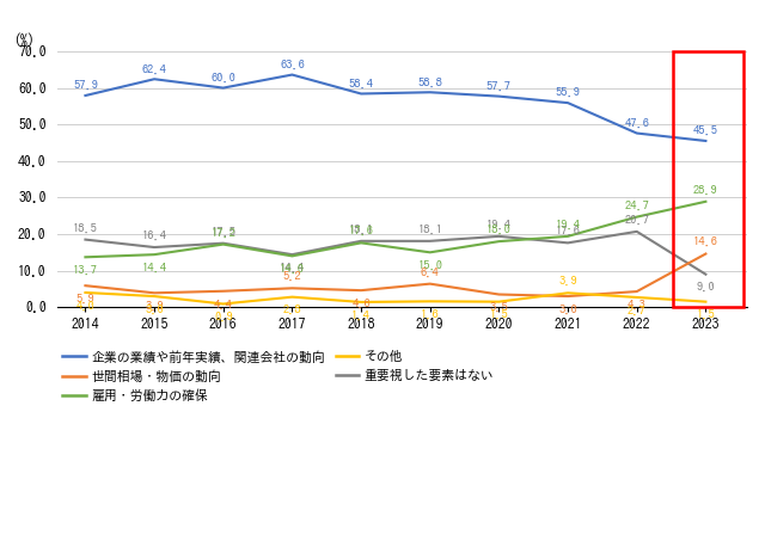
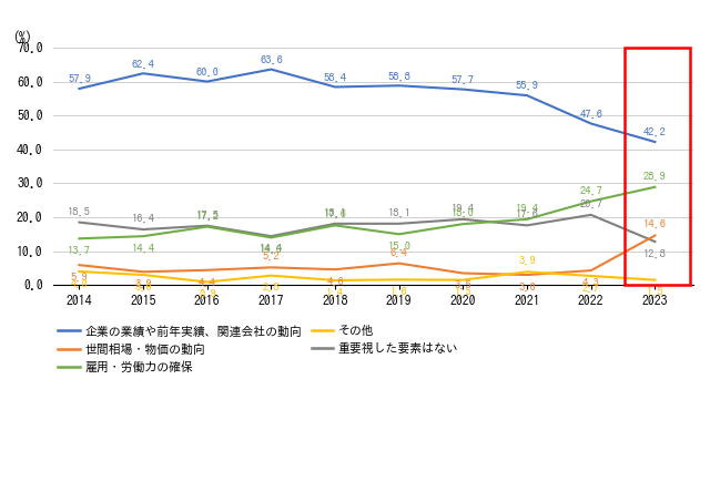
企業の業績や前年実績、関連会社の動向/2023: 45.5 -> 42.2
重要視した要素はない/2023: 9.0 -> 12.8
